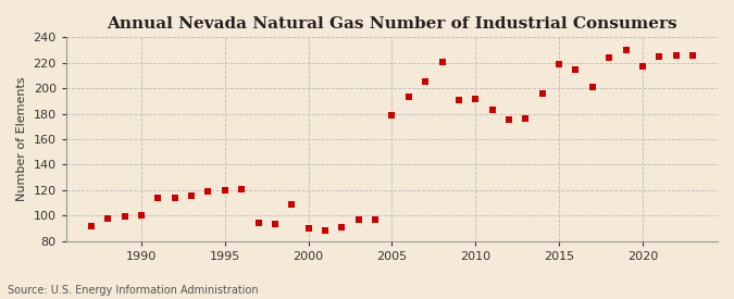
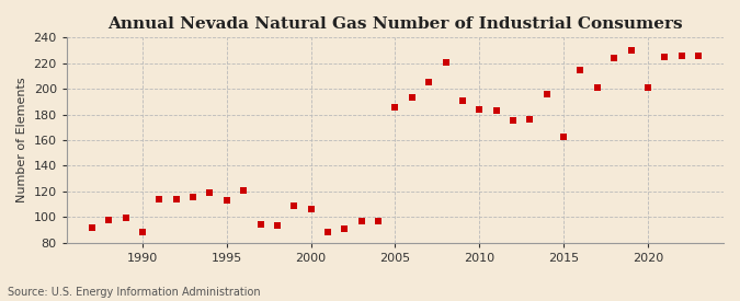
1990: 100 -> 88
1995: 120 -> 113
2000: 90 -> 106
2005: 179 -> 186
2010: 192 -> 184
2015: 219 -> 163
2020: 217 -> 201
